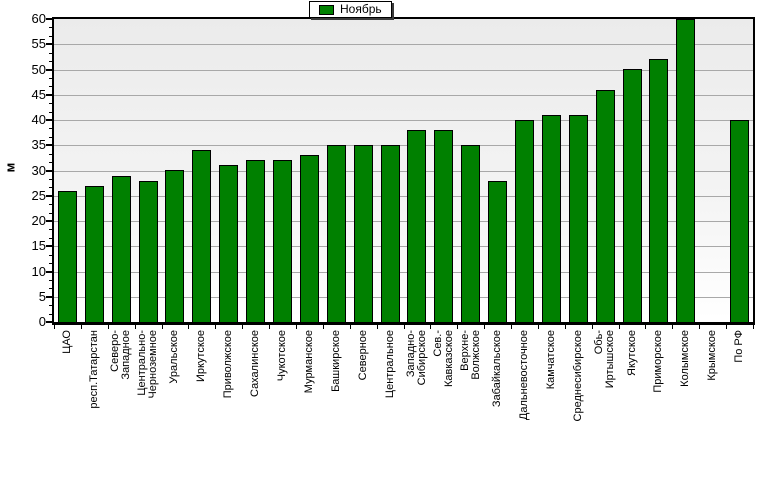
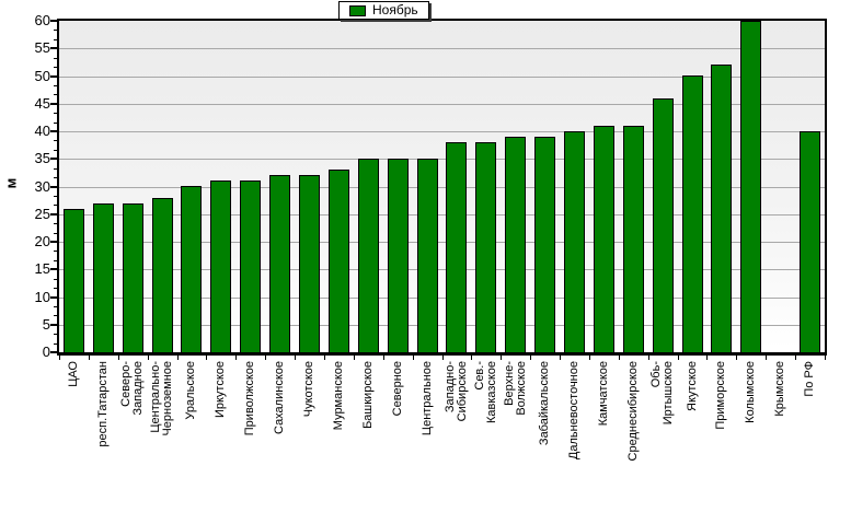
Северо-Западное: 29 -> 27
Иркутское: 34 -> 31
Верхне-Волжское: 35 -> 39
Забайкальское: 28 -> 39
